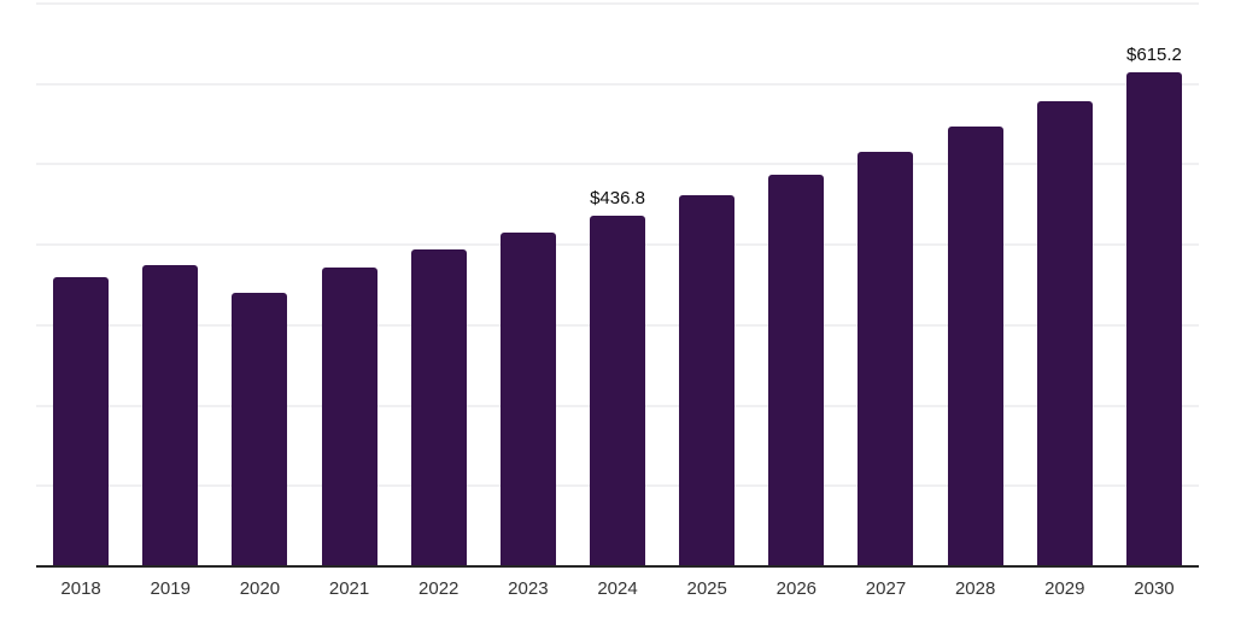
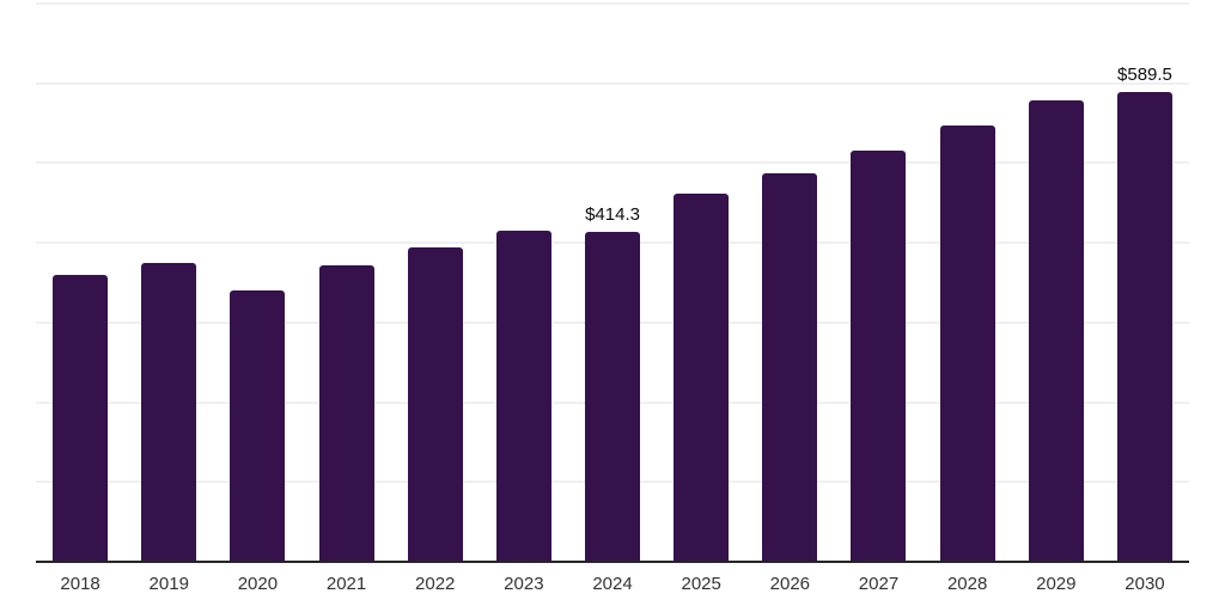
2024: $436.8 -> $414.3
2030: $615.2 -> $589.5
